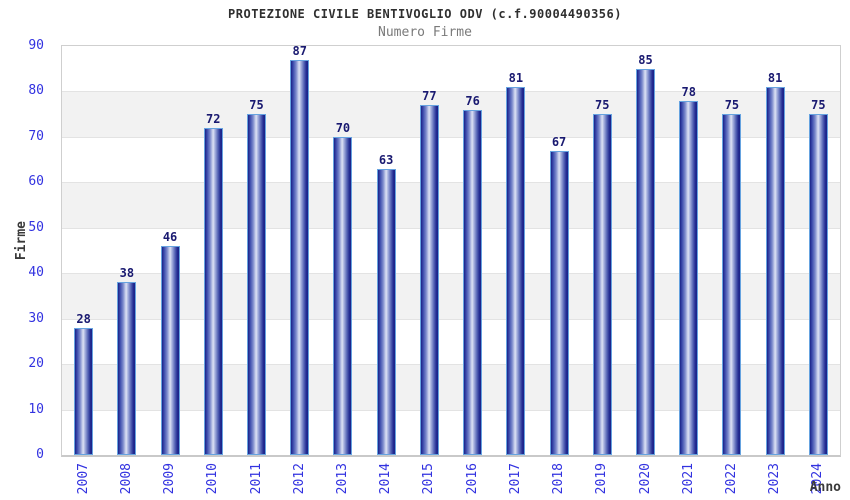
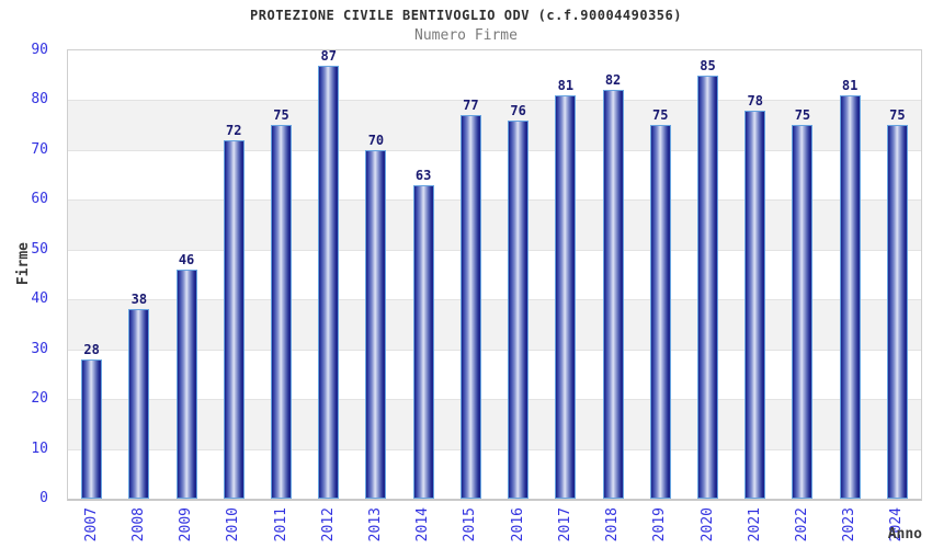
2018: 67 -> 82
